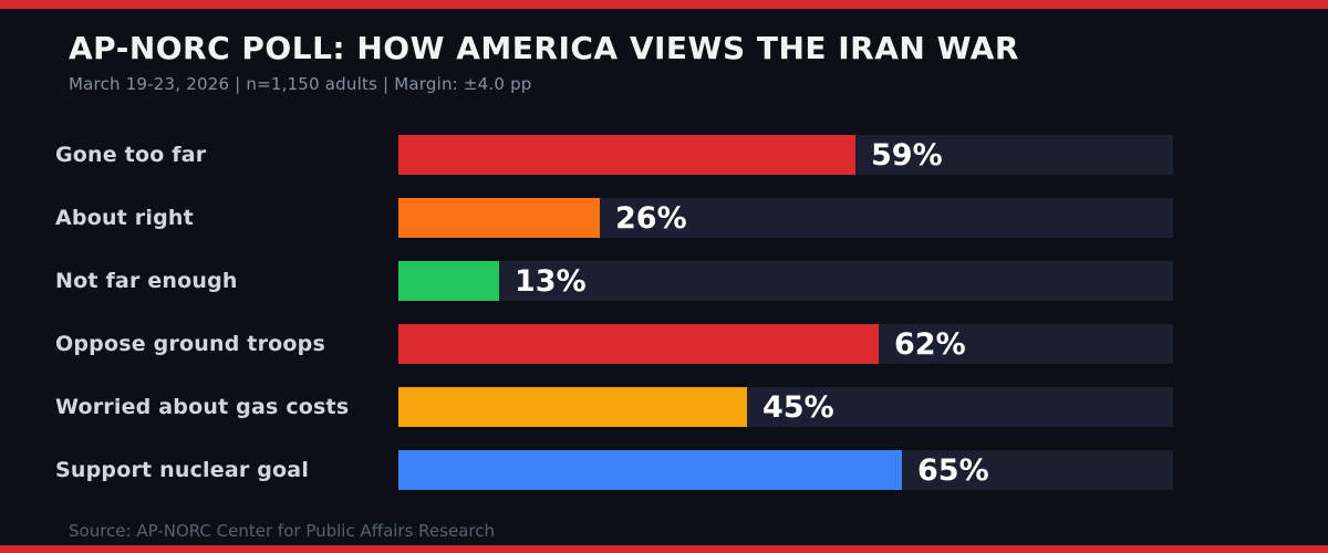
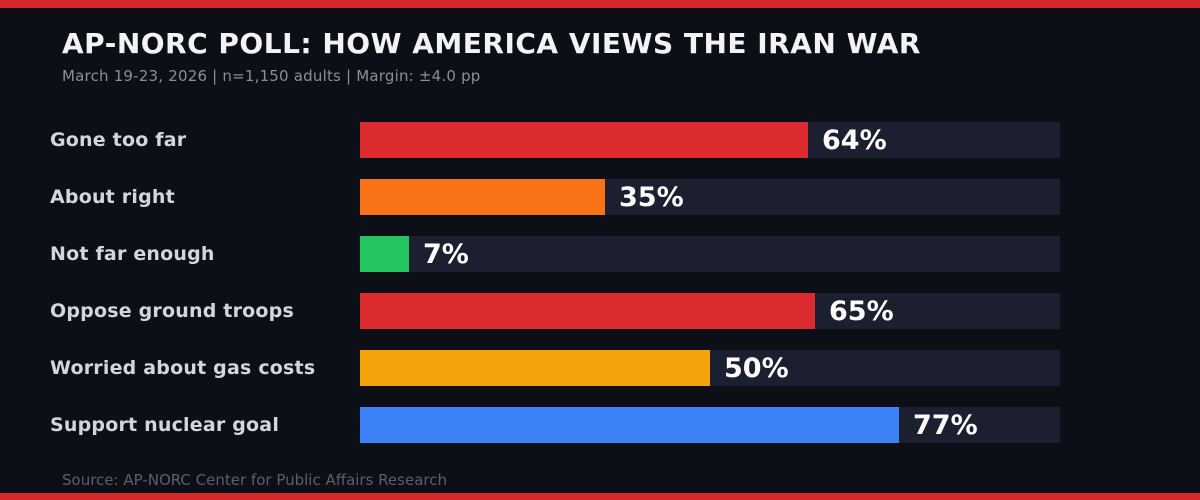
Gone too far: 59% -> 64%
About right: 26% -> 35%
Not far enough: 13% -> 7%
Oppose ground troops: 62% -> 65%
Worried about gas costs: 45% -> 50%
Support nuclear goal: 65% -> 77%
